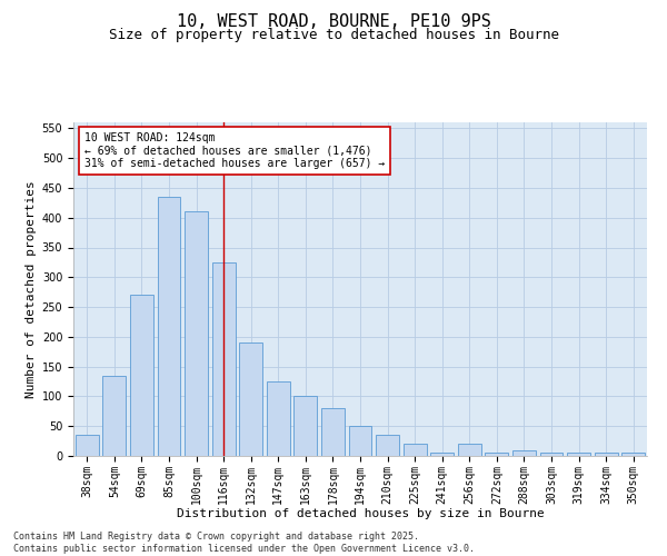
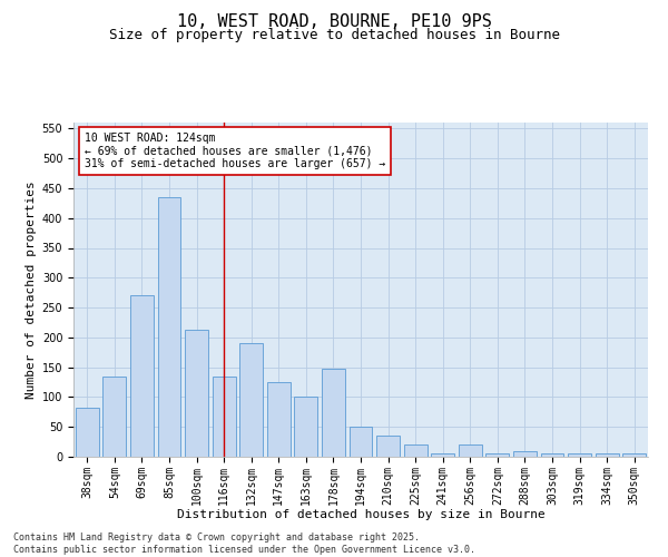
38sqm: 35 -> 82
100sqm: 410 -> 212
116sqm: 325 -> 134
178sqm: 80 -> 148
